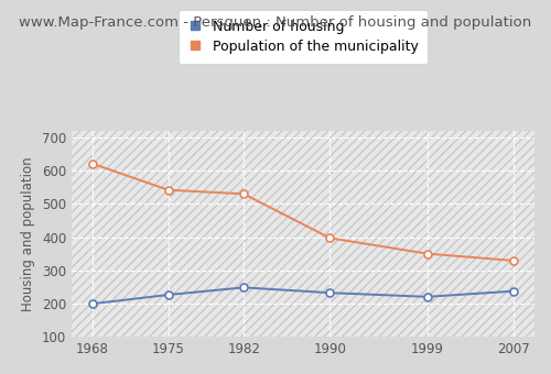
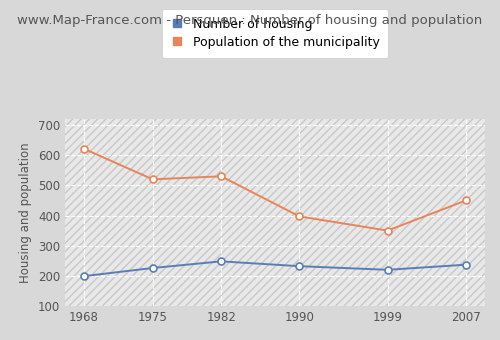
Population of the municipality/1975: 542 -> 520
Population of the municipality/2007: 329 -> 450
